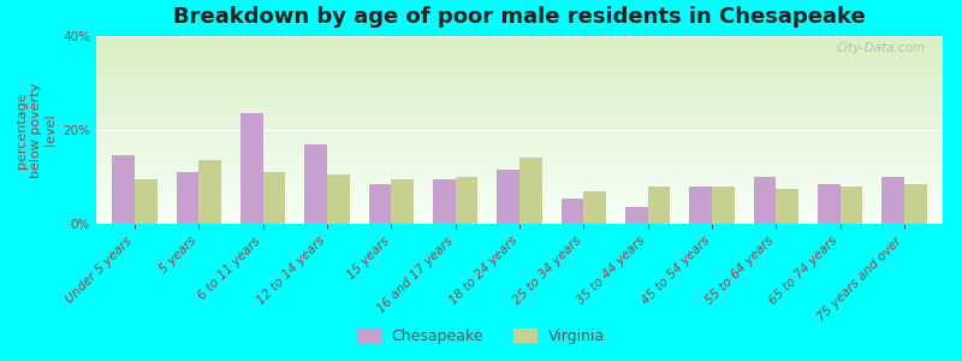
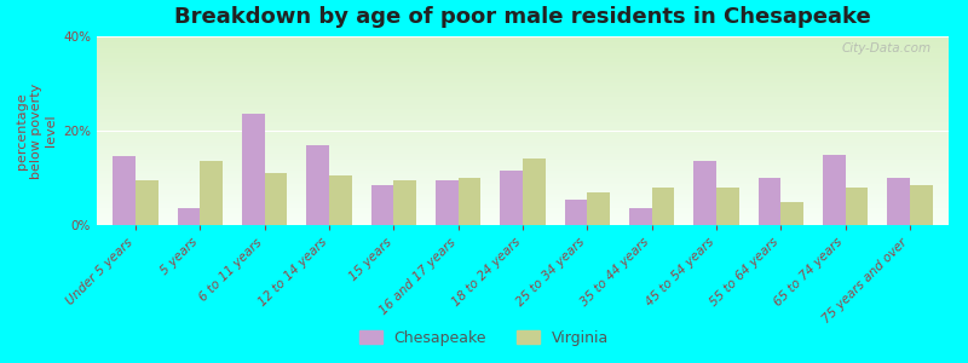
Chesapeake/5 years: 11.0% -> 3.5%
Chesapeake/45 to 54 years: 8.0% -> 13.5%
Virginia/55 to 64 years: 7.5% -> 5.0%
Chesapeake/65 to 74 years: 8.5% -> 15.0%
